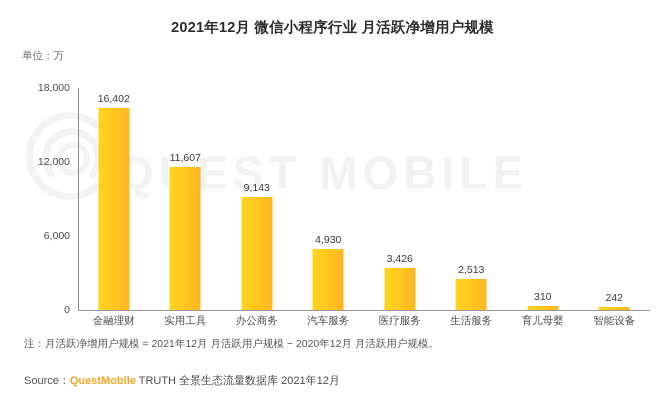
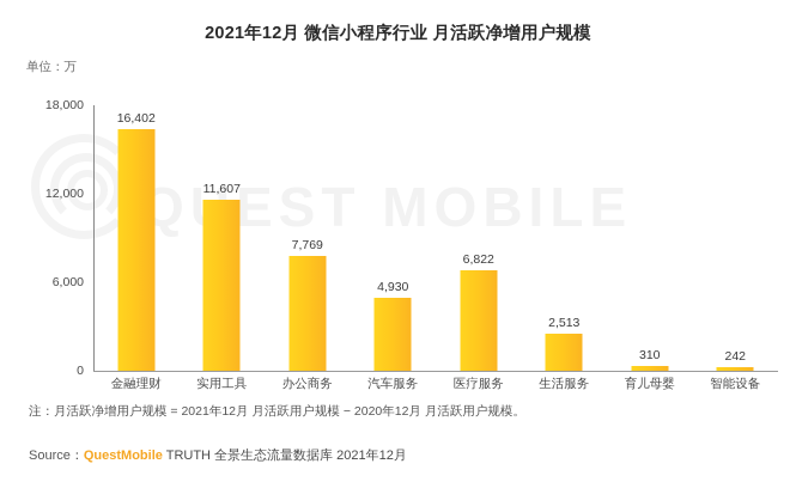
办公商务: 9,143 -> 7,769
医疗服务: 3,426 -> 6,822
